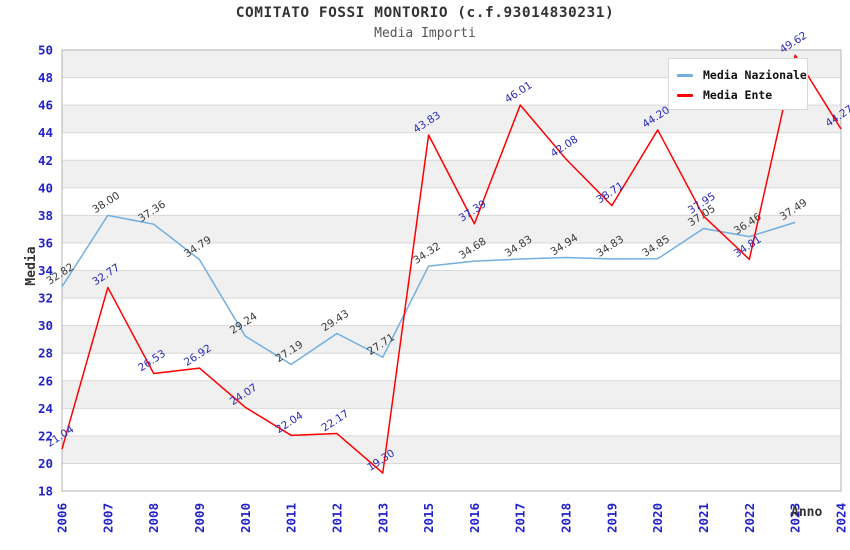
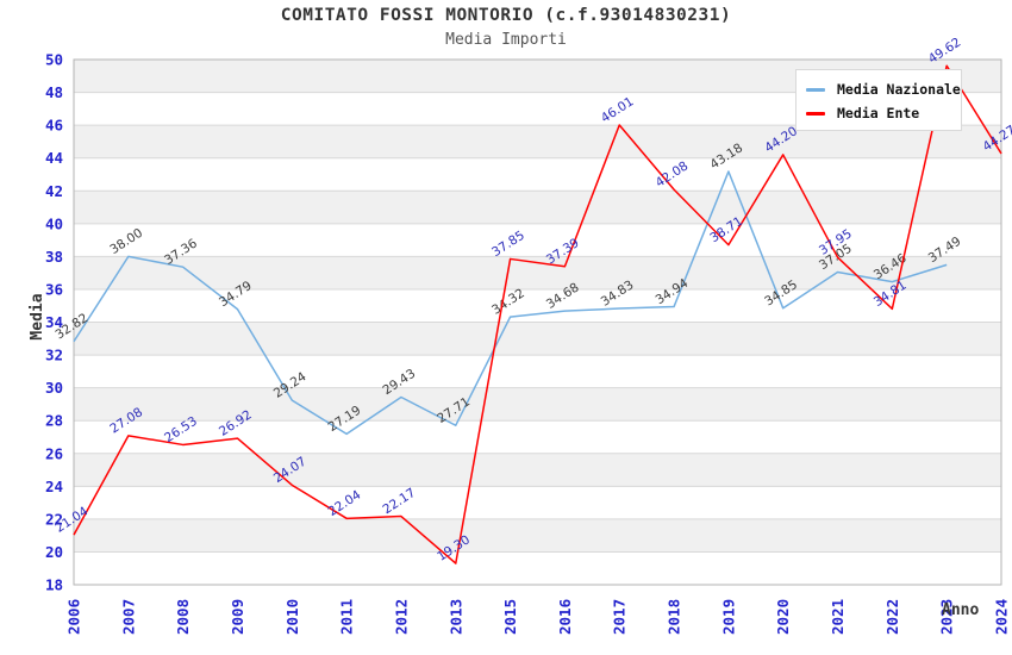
Media Ente/2007: 32.77 -> 27.08
Media Ente/2015: 43.83 -> 37.85
Media Nazionale/2019: 34.83 -> 43.18
